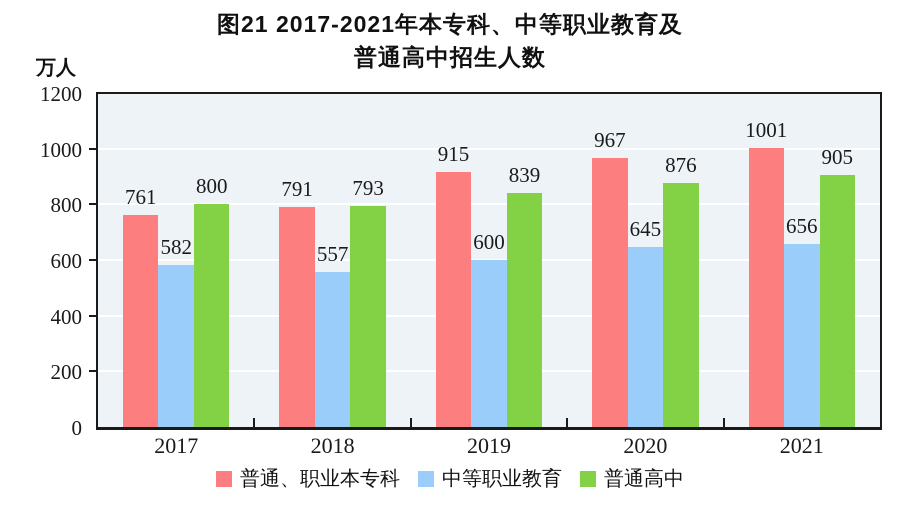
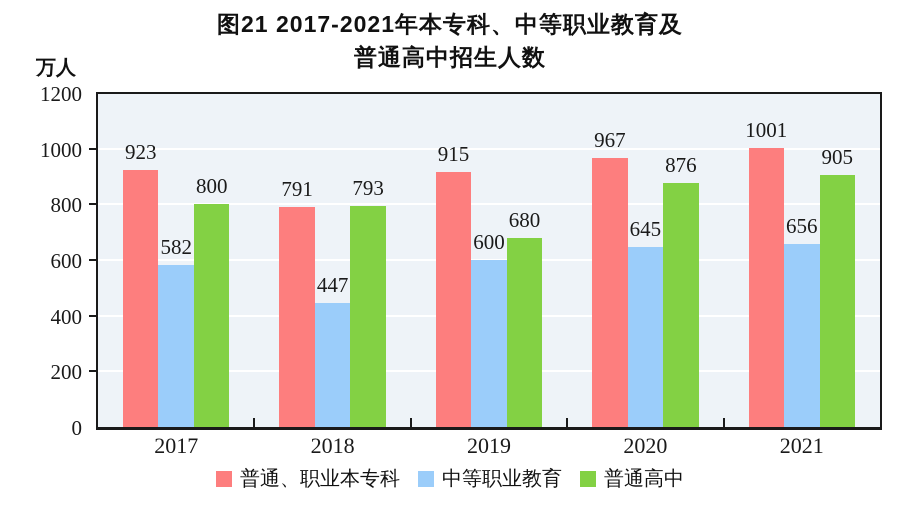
普通、职业本专科/2017: 761 -> 923
中等职业教育/2018: 557 -> 447
普通高中/2019: 839 -> 680
